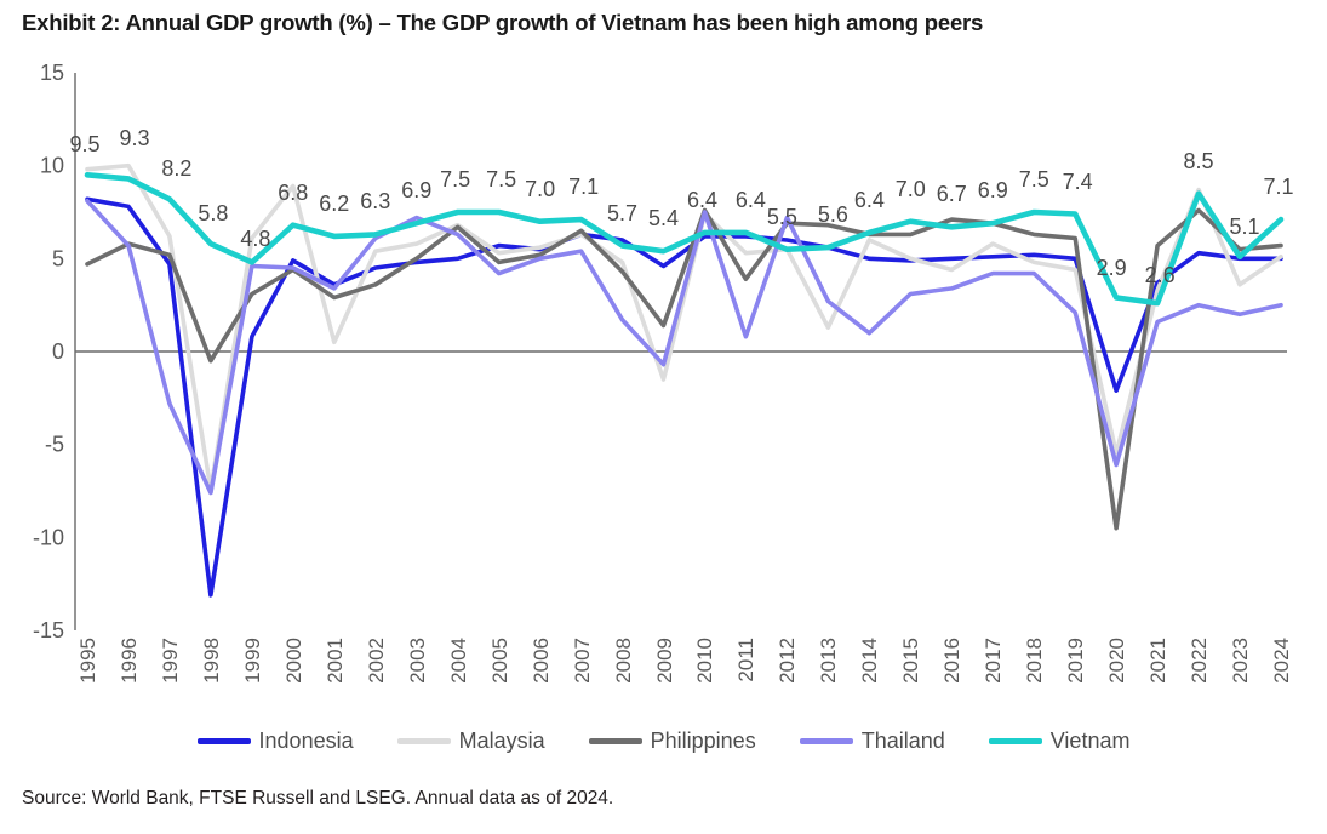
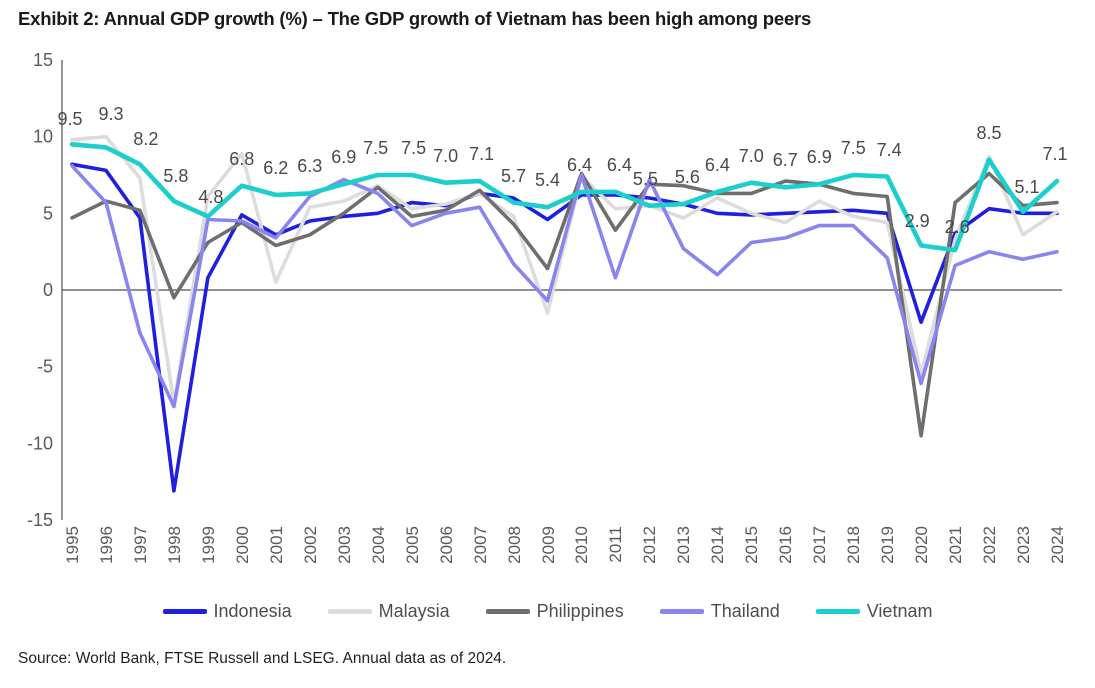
Malaysia/1997: 6.2 -> 7.3
Malaysia/2013: 1.3 -> 4.7
